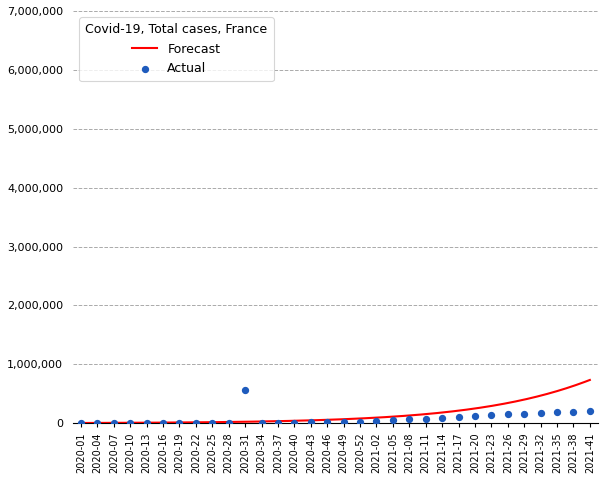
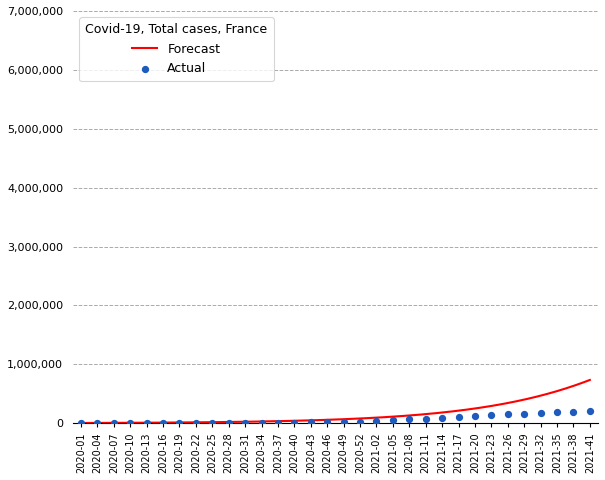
Actual/2020-31: 560,000 -> 10,000
